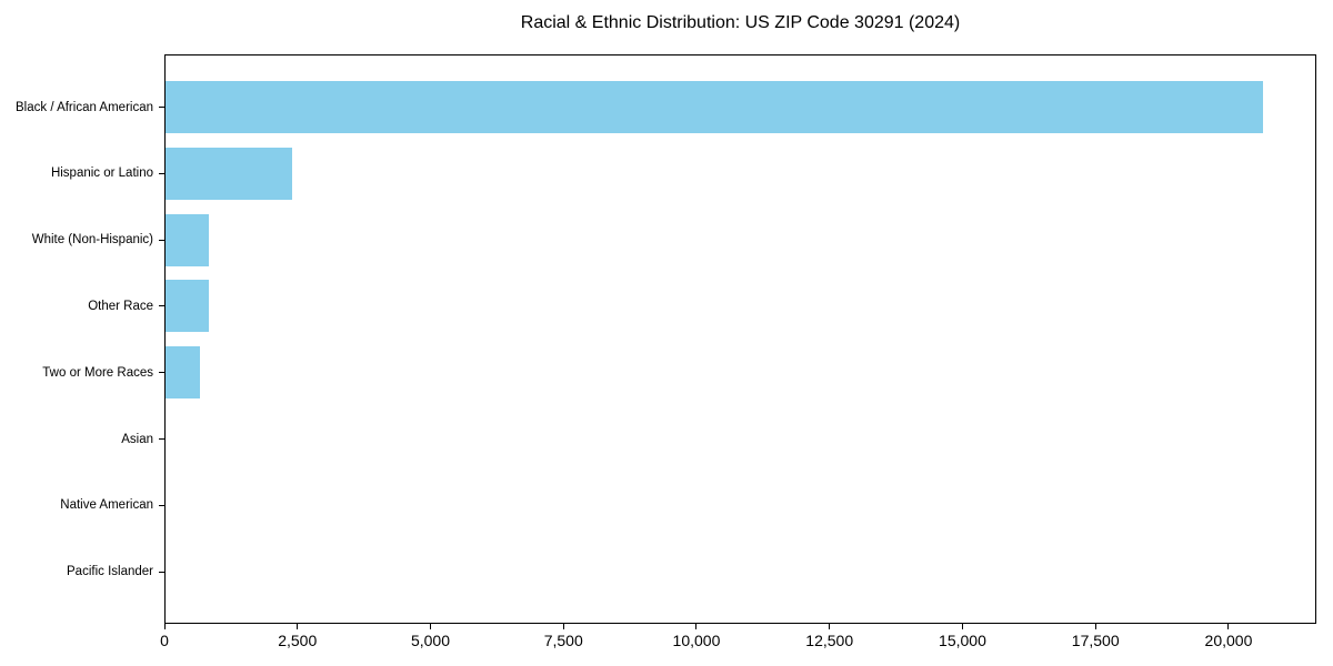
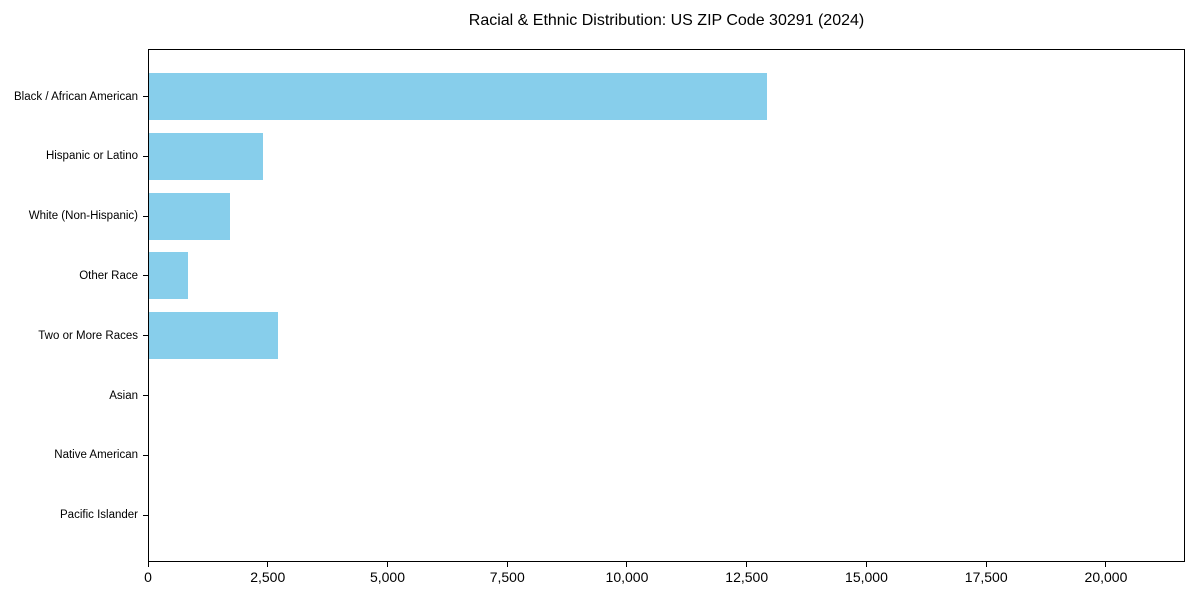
Black / African American: 20600 -> 12900
White (Non-Hispanic): 800 -> 1700
Two or More Races: 600 -> 2700
